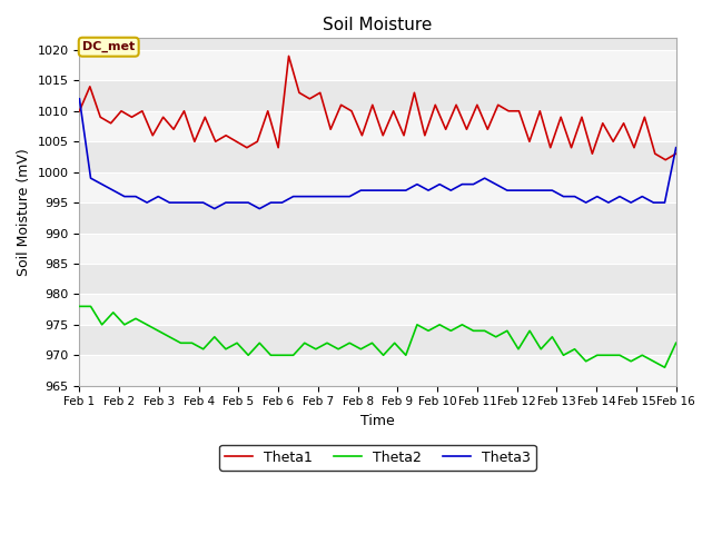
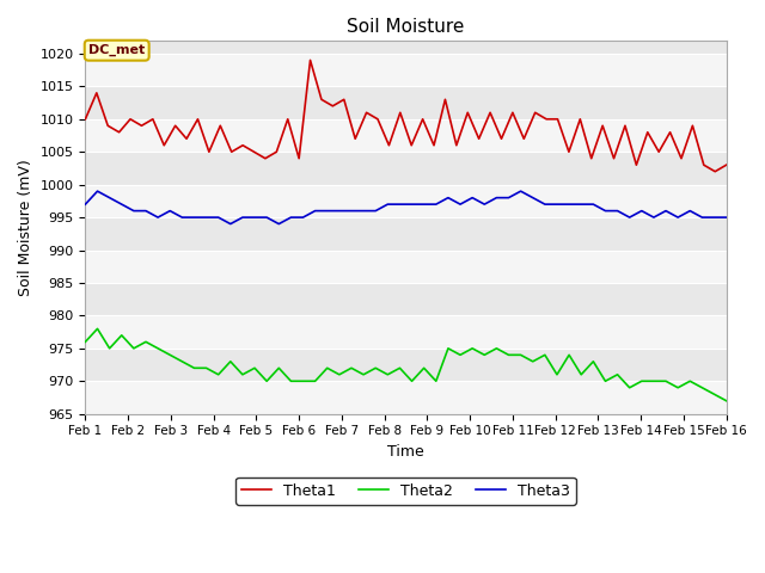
Theta2/Feb 1: 978 -> 976
Theta3/Feb 1: 1012 -> 997
Theta2/Feb 16: 972 -> 967
Theta3/Feb 16: 1004 -> 995
